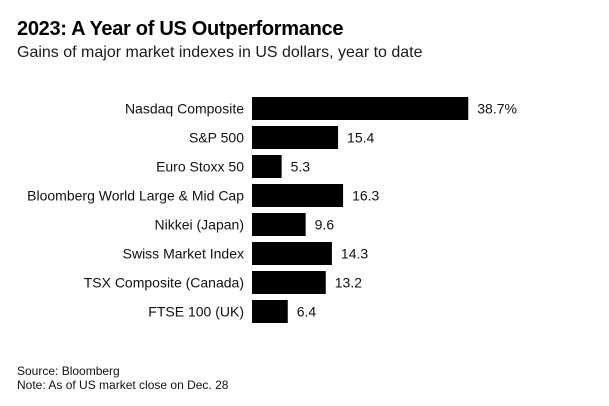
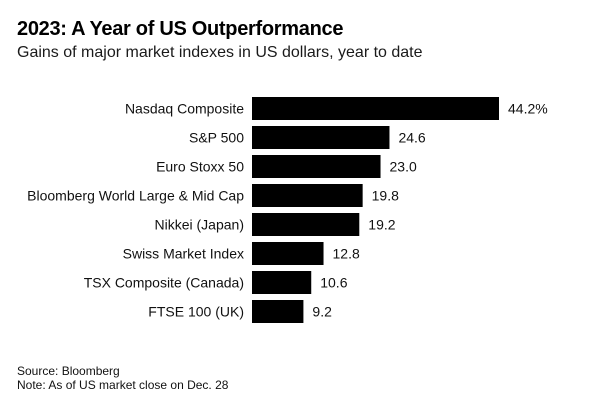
Nasdaq Composite: 38.7% -> 44.2%
S&P 500: 15.4 -> 24.6
Euro Stoxx 50: 5.3 -> 23.0
Bloomberg World Large & Mid Cap: 16.3 -> 19.8
Nikkei (Japan): 9.6 -> 19.2
Swiss Market Index: 14.3 -> 12.8
TSX Composite (Canada): 13.2 -> 10.6
FTSE 100 (UK): 6.4 -> 9.2
